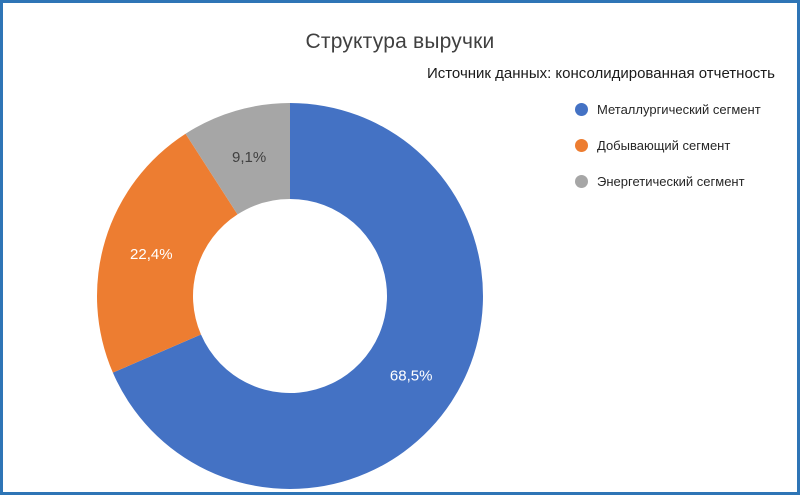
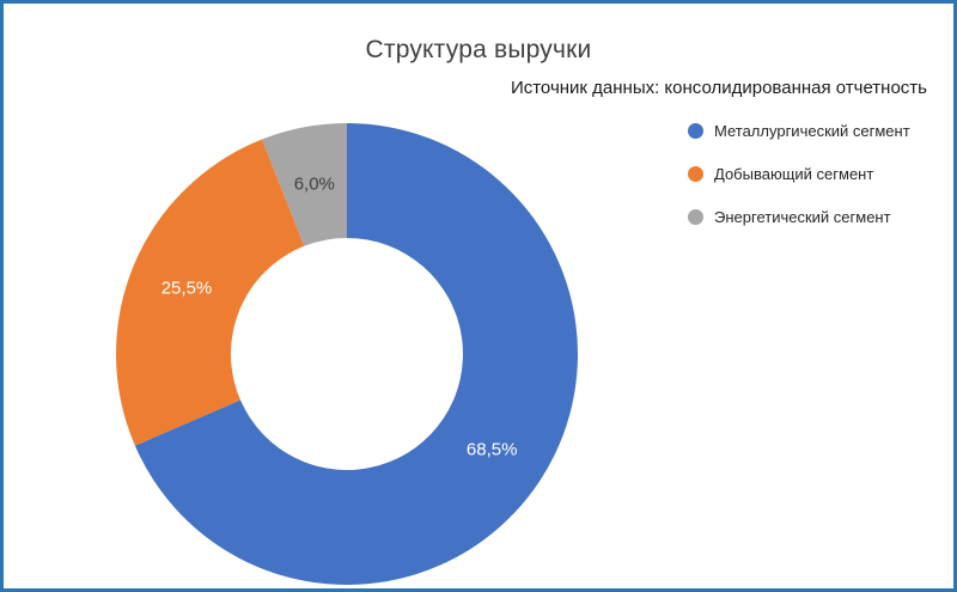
Добывающий сегмент: 22,4% -> 25,5%
Энергетический сегмент: 9,1% -> 6,0%
